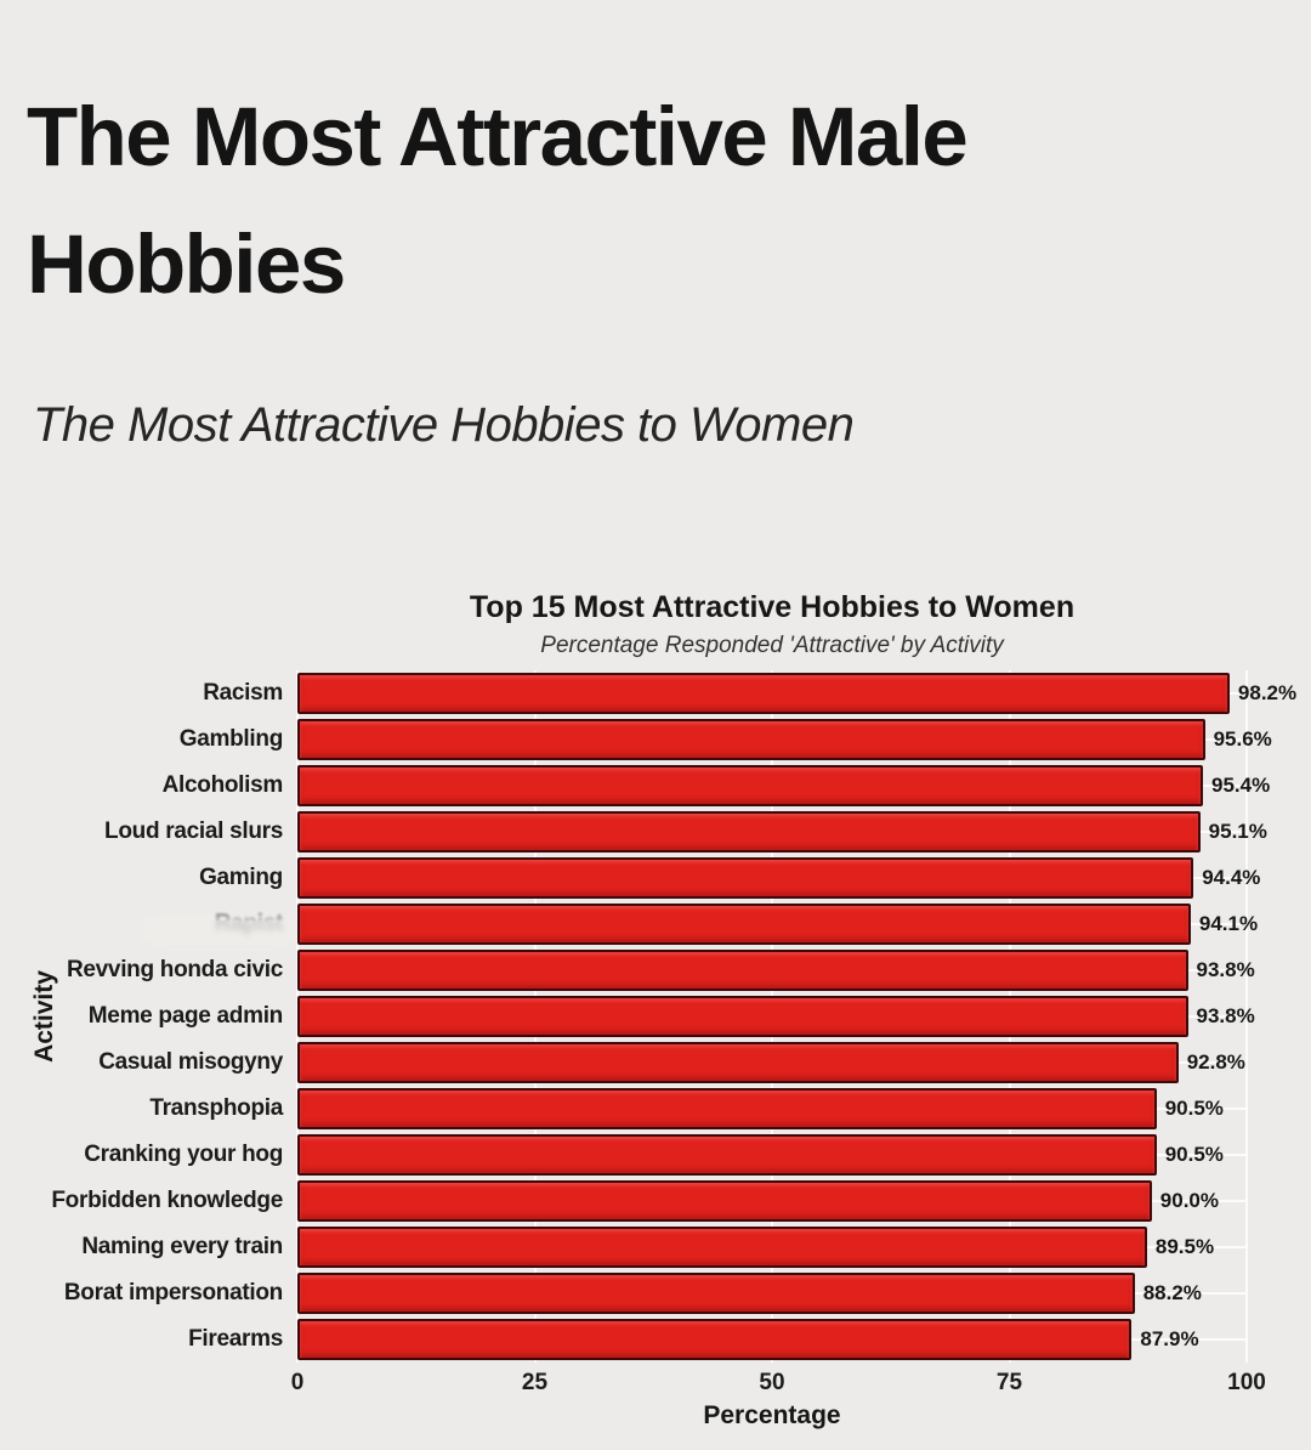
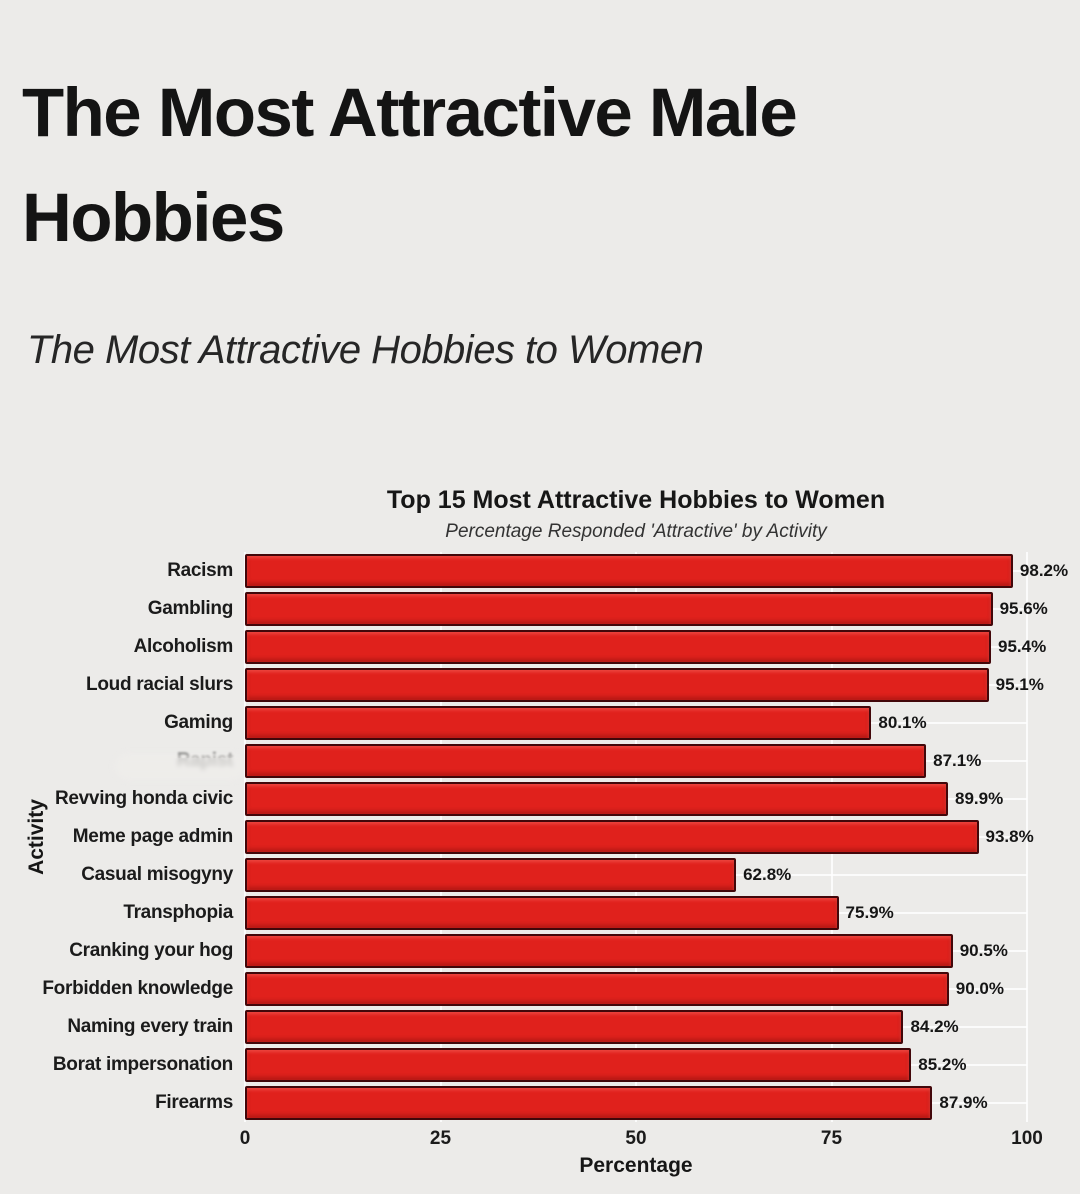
Gaming: 94.4% -> 80.1%
Rapist: 94.1% -> 87.1%
Revving honda civic: 93.8% -> 89.9%
Casual misogyny: 92.8% -> 62.8%
Transphopia: 90.5% -> 75.9%
Naming every train: 89.5% -> 84.2%
Borat impersonation: 88.2% -> 85.2%
